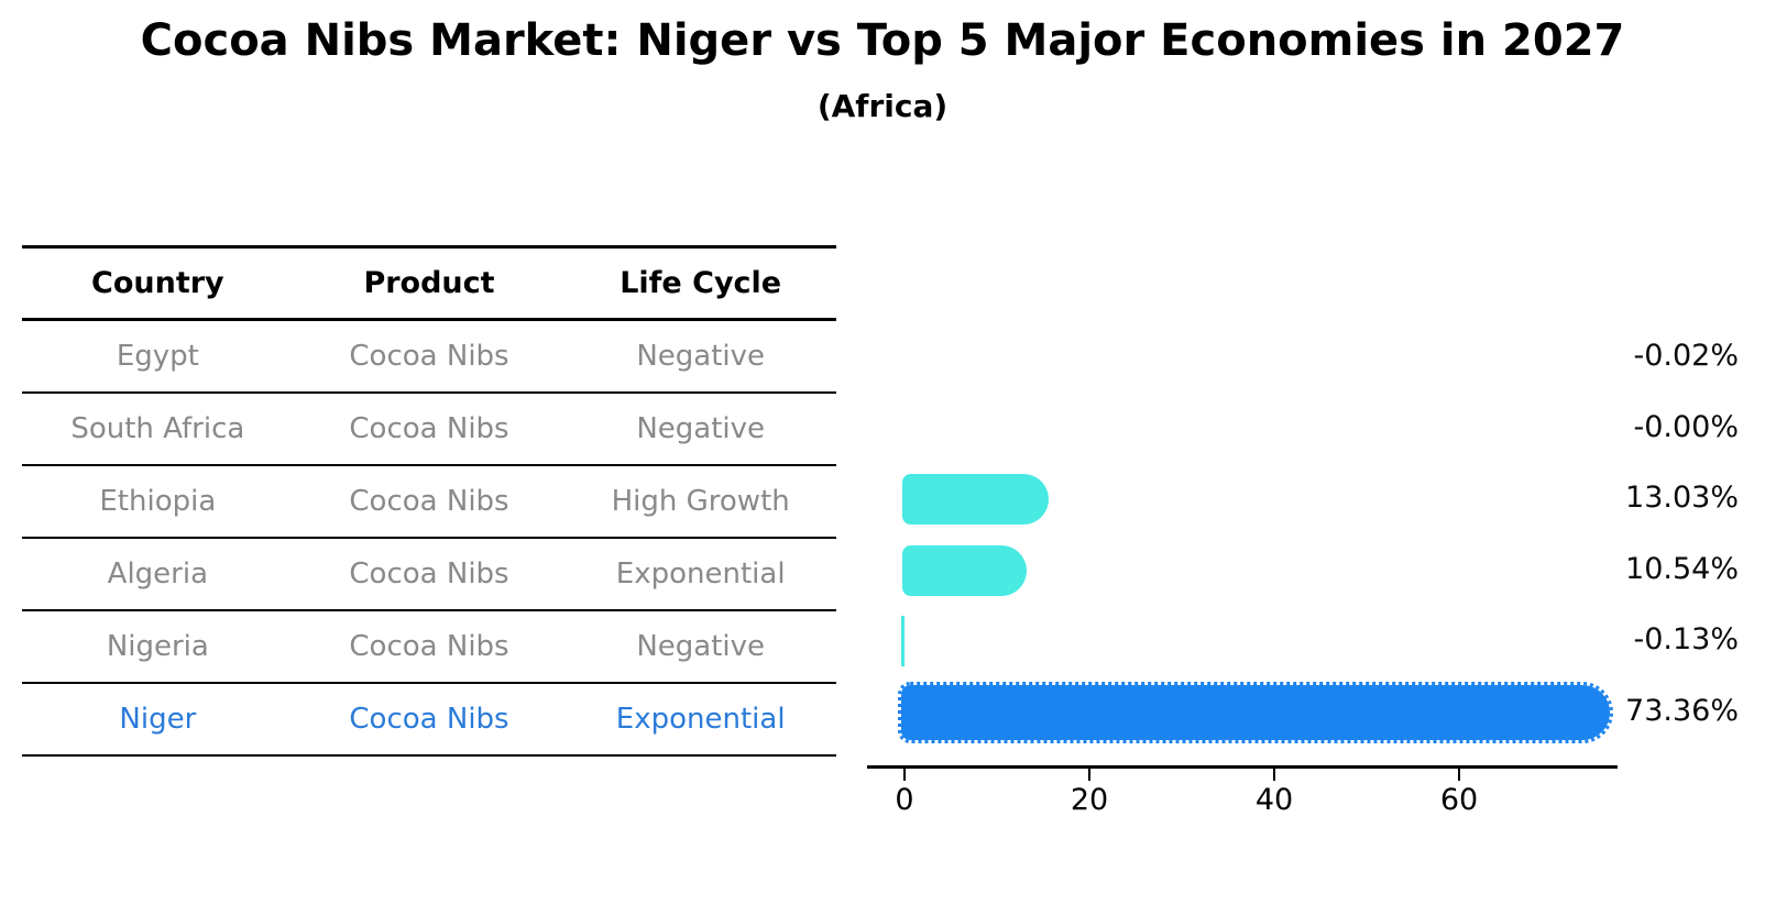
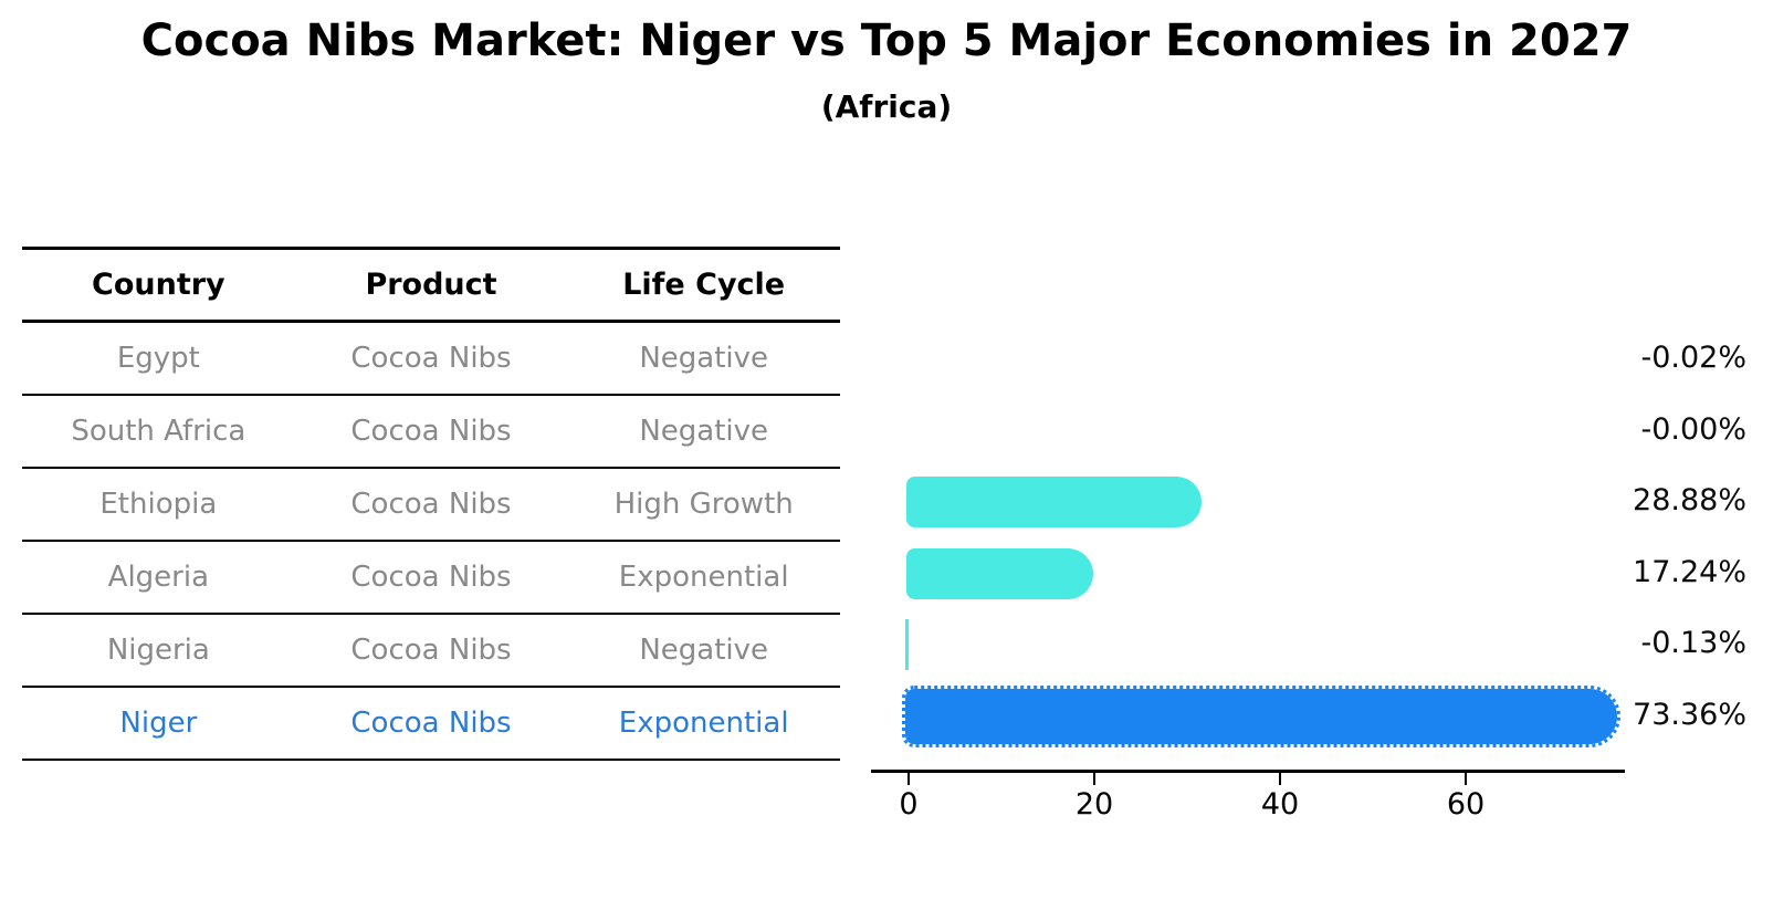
Ethiopia: 13.03% -> 28.88%
Algeria: 10.54% -> 17.24%
